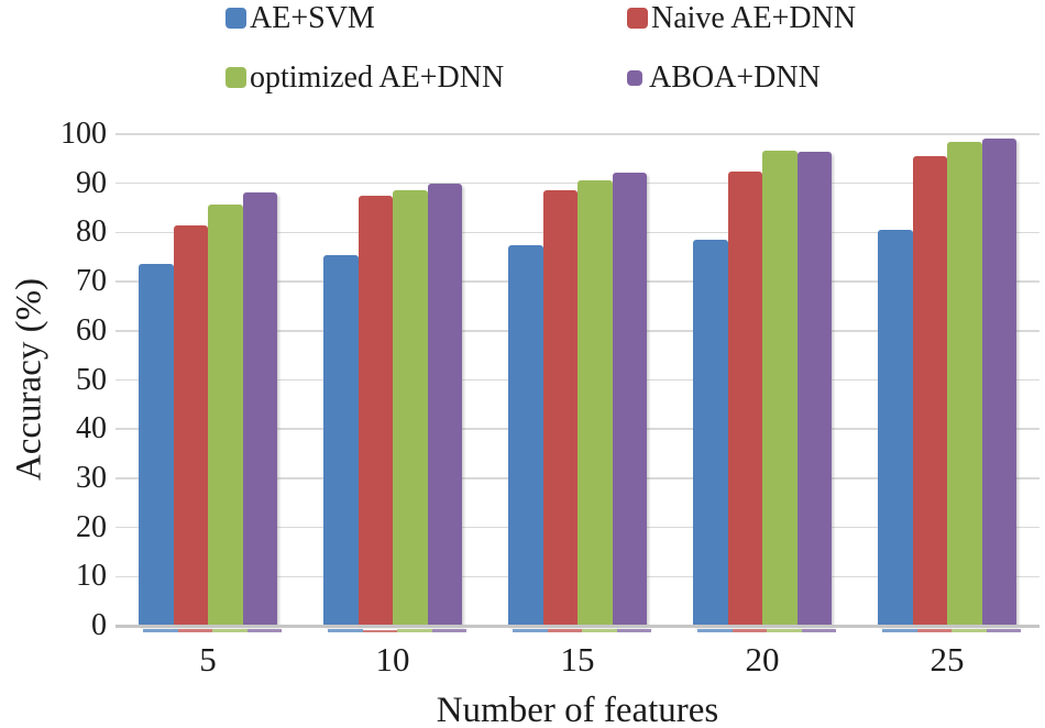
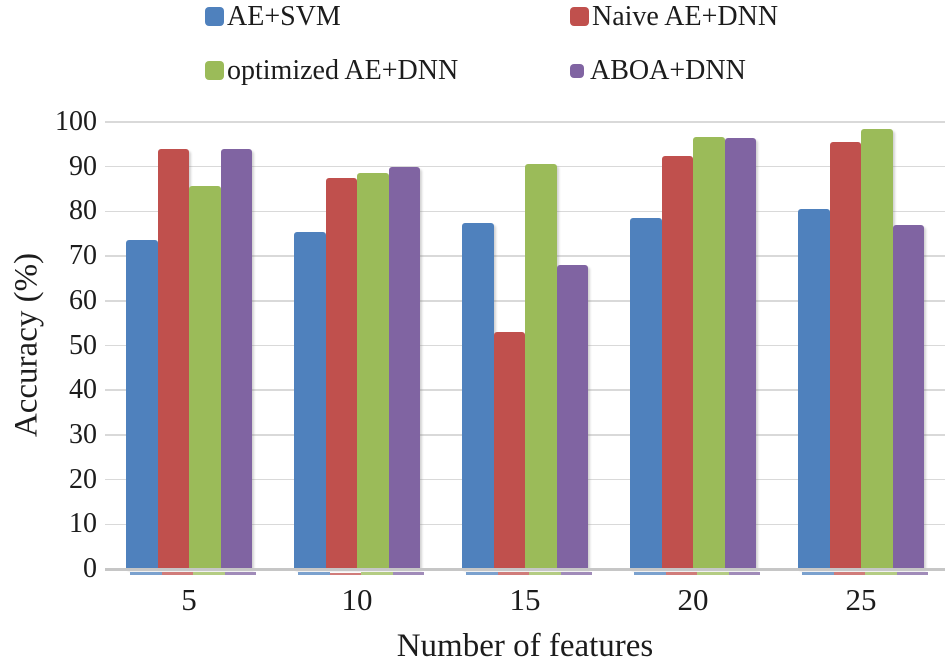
Naive AE+DNN/5: 82 -> 94
ABOA+DNN/5: 88 -> 94
Naive AE+DNN/15: 89 -> 53
ABOA+DNN/15: 92 -> 68
ABOA+DNN/25: 99 -> 77
